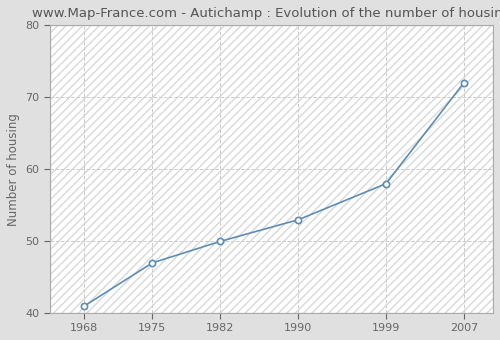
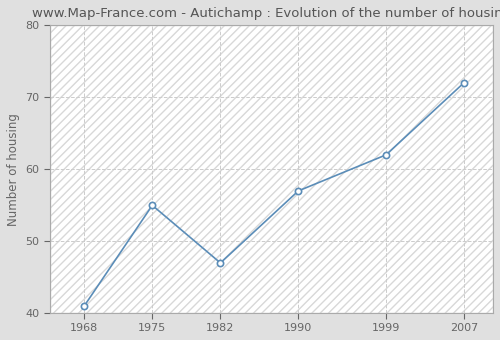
1975: 47 -> 55
1982: 50 -> 47
1990: 53 -> 57
1999: 58 -> 62
